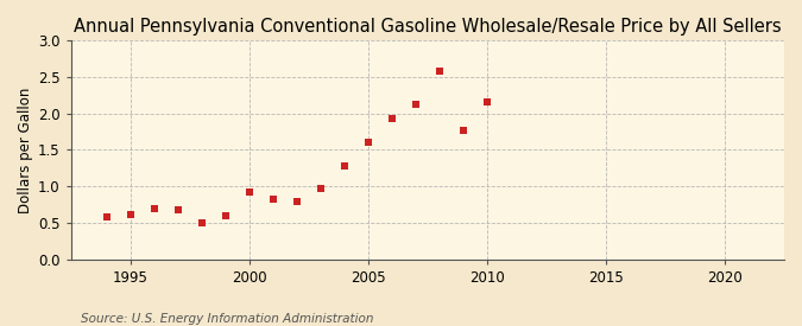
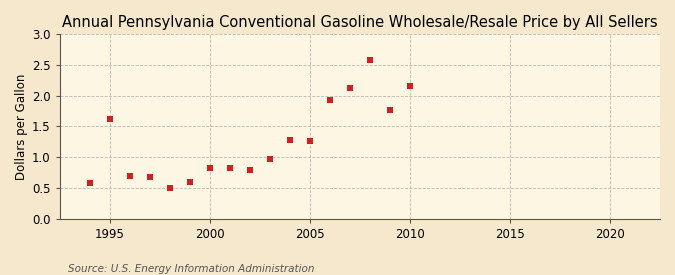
1995: 0.62 -> 1.62
2000: 0.92 -> 0.82
2005: 1.61 -> 1.26
